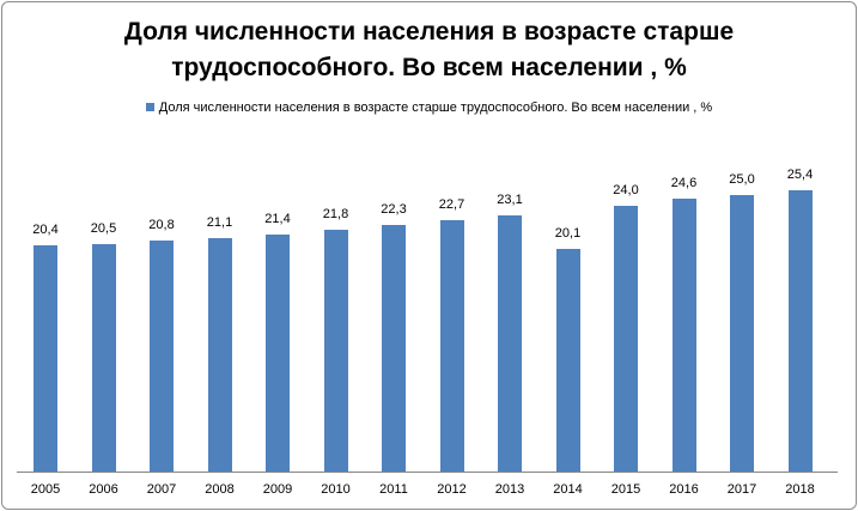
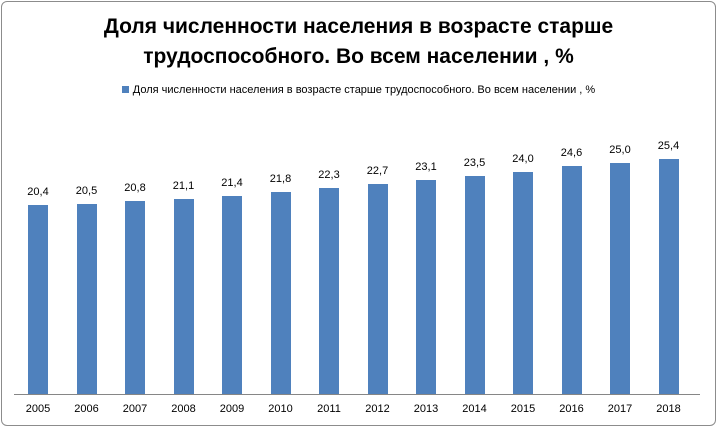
2014: 20,1 -> 23,5
